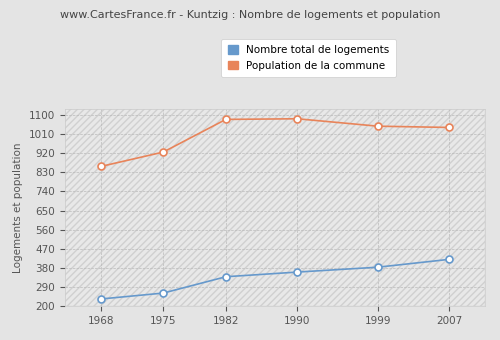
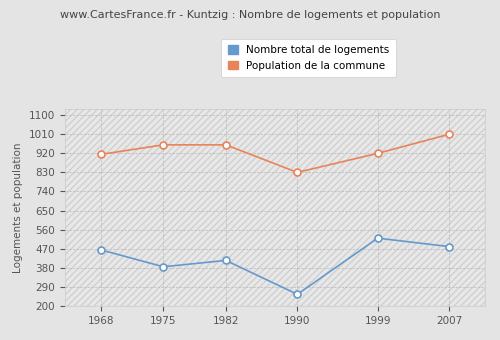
Nombre total de logements/1968: 233 -> 465
Population de la commune/1968: 858 -> 915
Nombre total de logements/1975: 261 -> 385
Population de la commune/1975: 926 -> 960
Nombre total de logements/1982: 338 -> 415
Population de la commune/1982: 1080 -> 960
Nombre total de logements/1990: 360 -> 255
Population de la commune/1990: 1083 -> 830
Nombre total de logements/1999: 383 -> 520
Population de la commune/1999: 1048 -> 920
Nombre total de logements/2007: 420 -> 480
Population de la commune/2007: 1042 -> 1010
